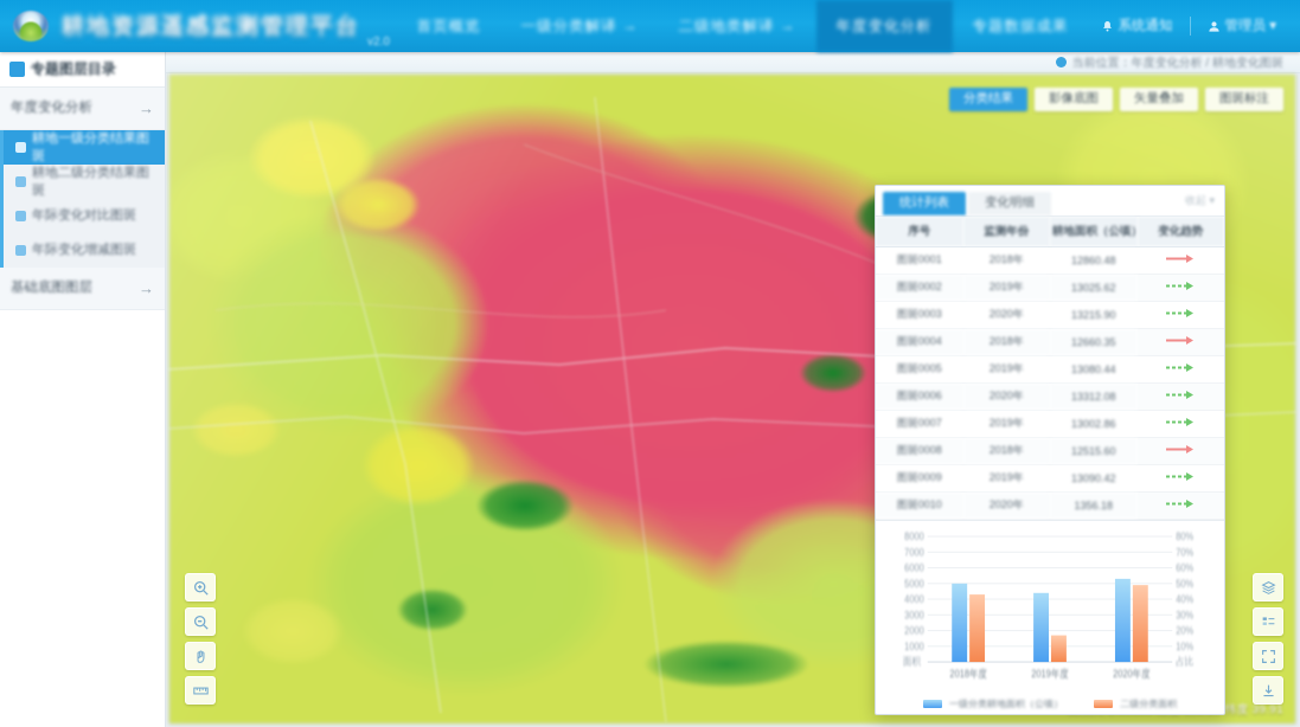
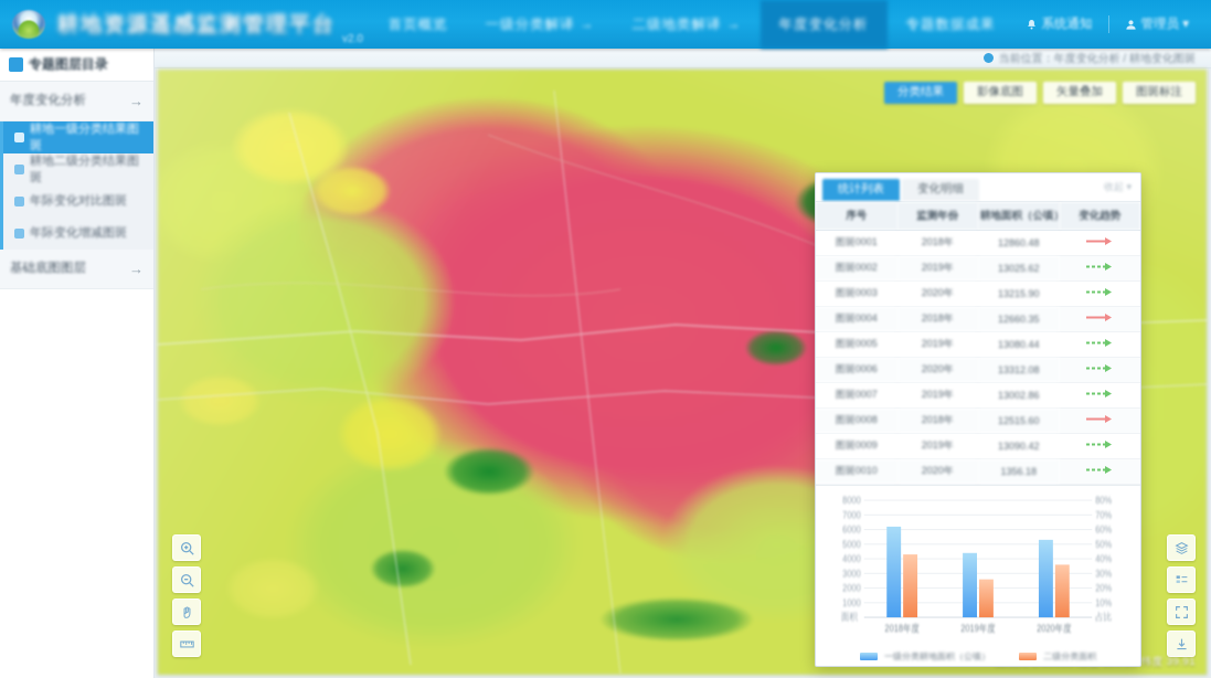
一级分类耕地面积（公顷）/2018年度: 5000 -> 6200
二级分类面积/2019年度: 1700 -> 2600
二级分类面积/2020年度: 4900 -> 3600
